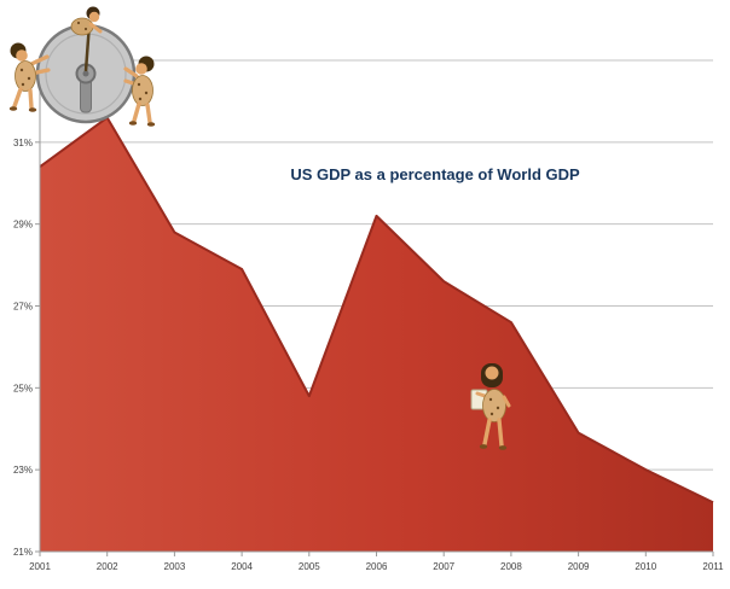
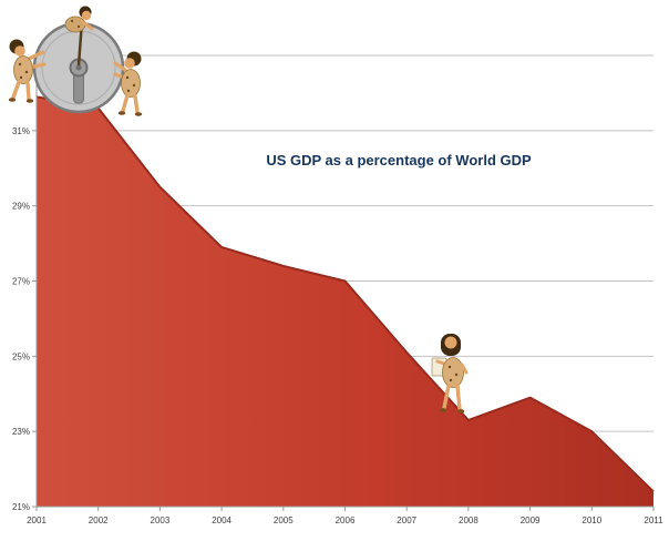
2001: 30.4% -> 31.9%
2003: 28.8% -> 29.5%
2005: 24.8% -> 27.4%
2006: 29.2% -> 27.0%
2007: 27.6% -> 25.1%
2008: 26.6% -> 23.3%
2011: 22.2% -> 21.4%
